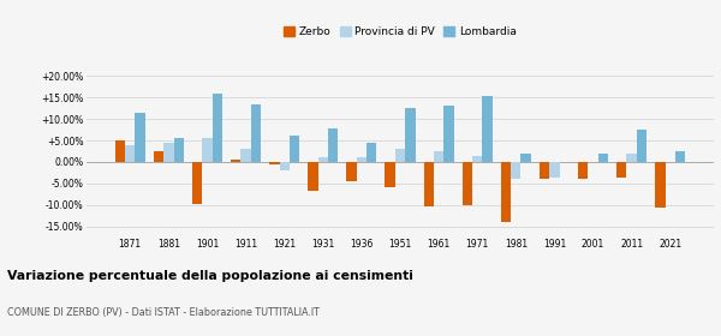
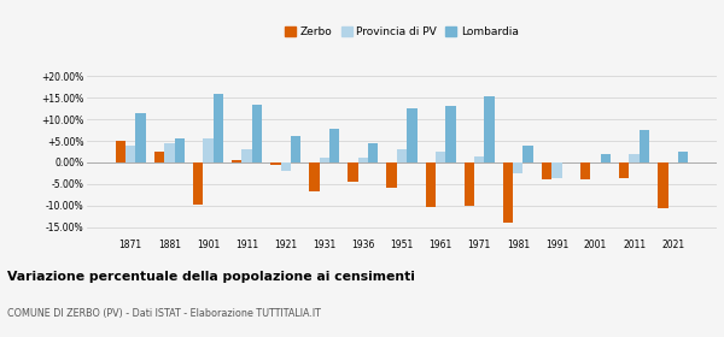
Provincia di PV/1981: -4.0% -> -2.5%
Lombardia/1981: 2.0% -> 4.0%
